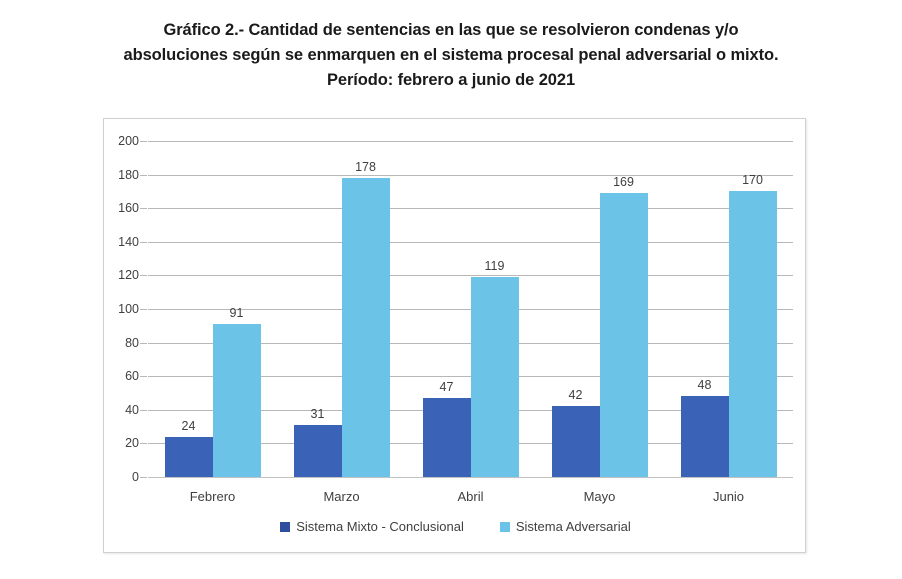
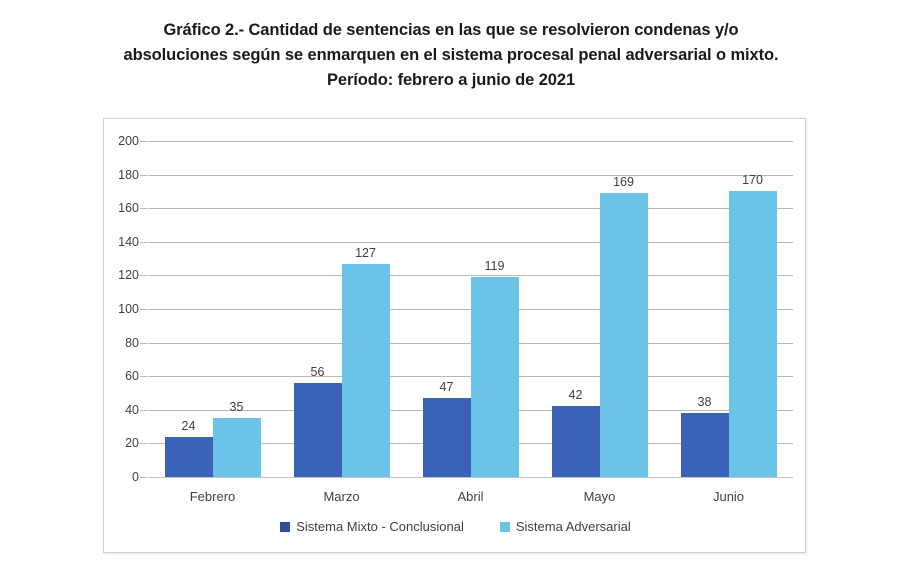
Sistema Adversarial/Febrero: 91 -> 35
Sistema Mixto - Conclusional/Marzo: 31 -> 56
Sistema Adversarial/Marzo: 178 -> 127
Sistema Mixto - Conclusional/Junio: 48 -> 38
